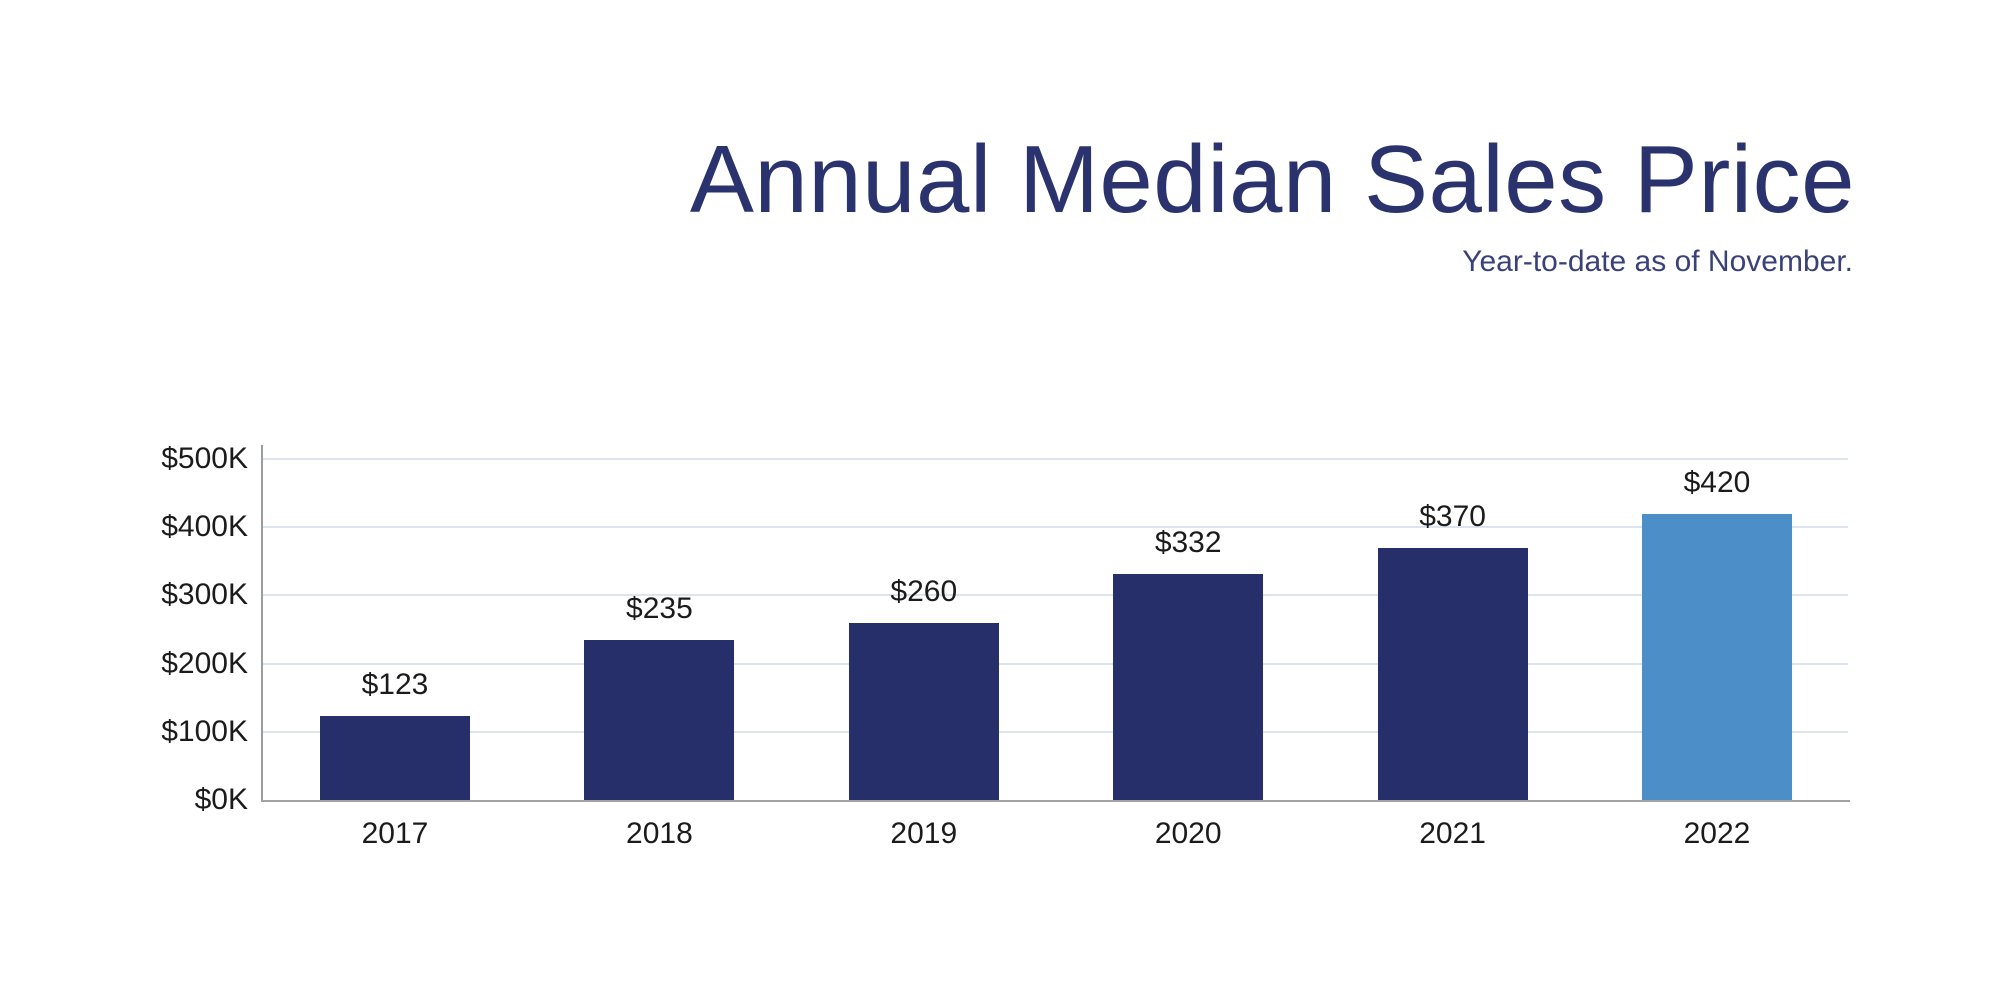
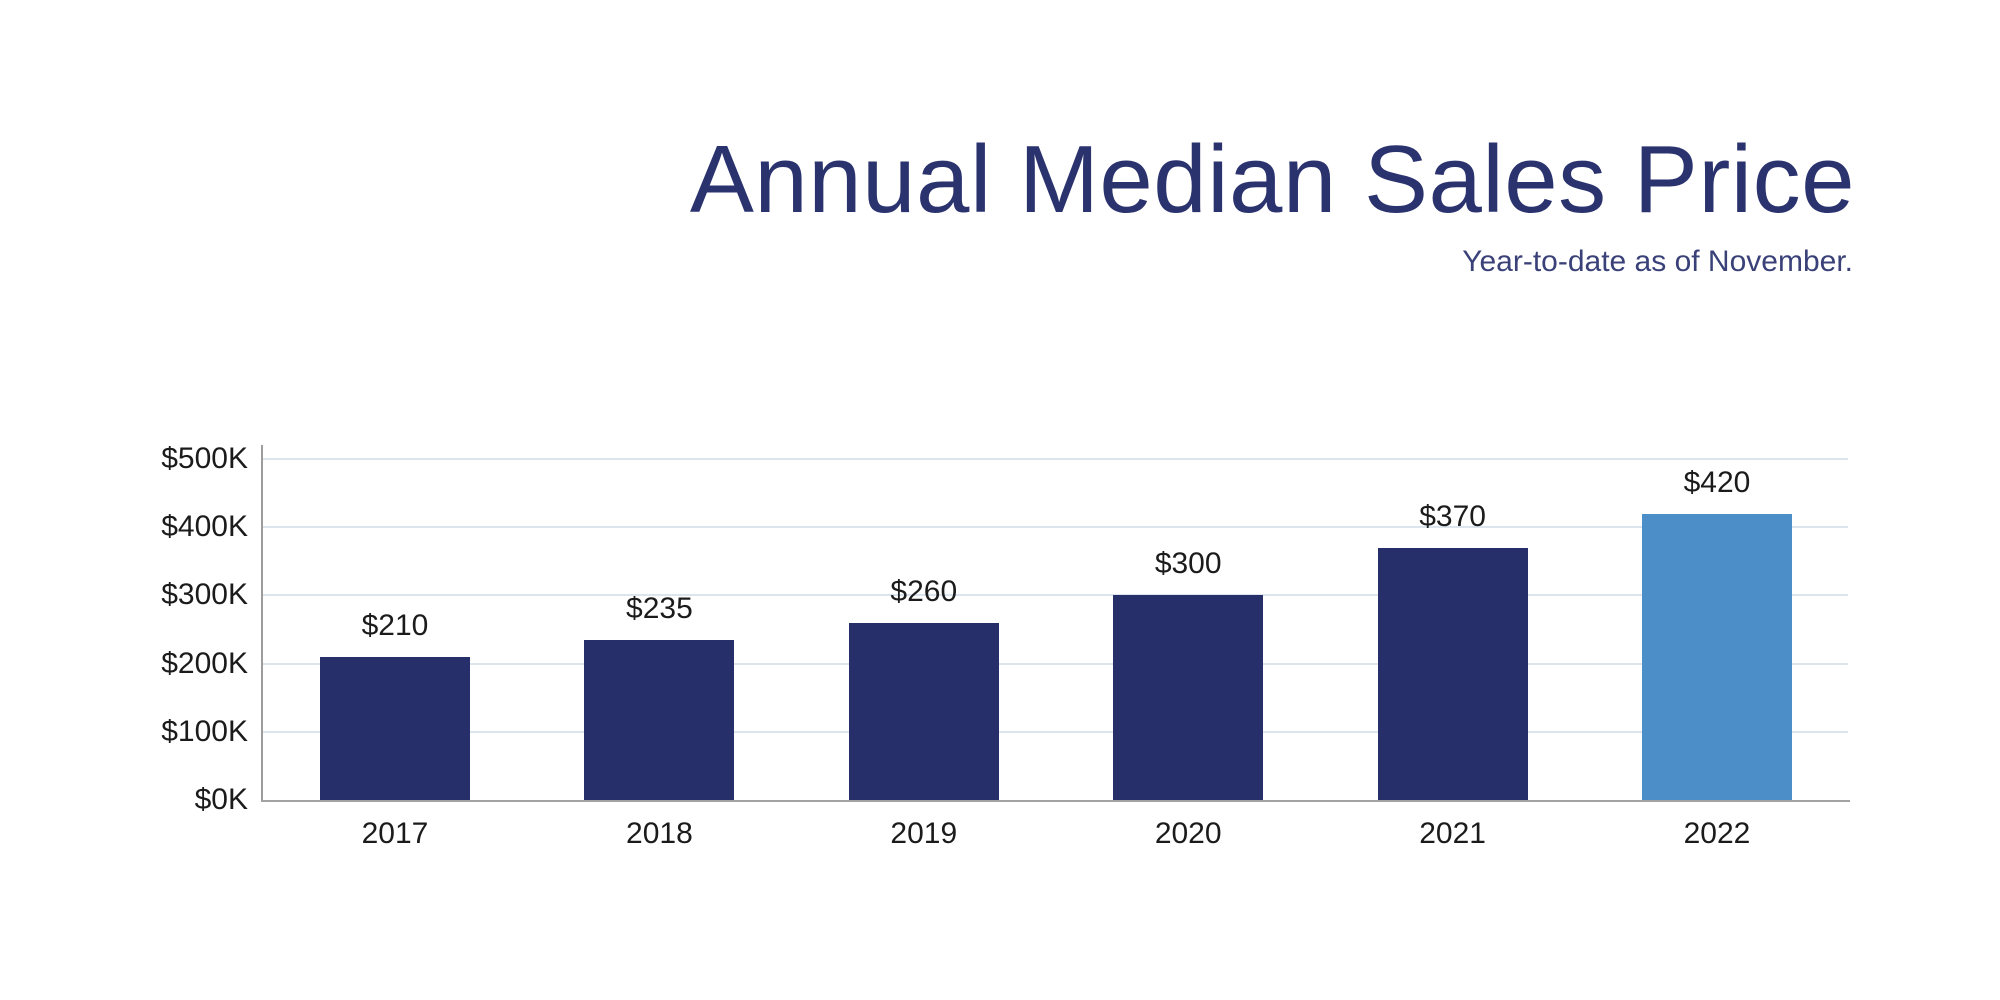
2017: $123 -> $210
2020: $332 -> $300
